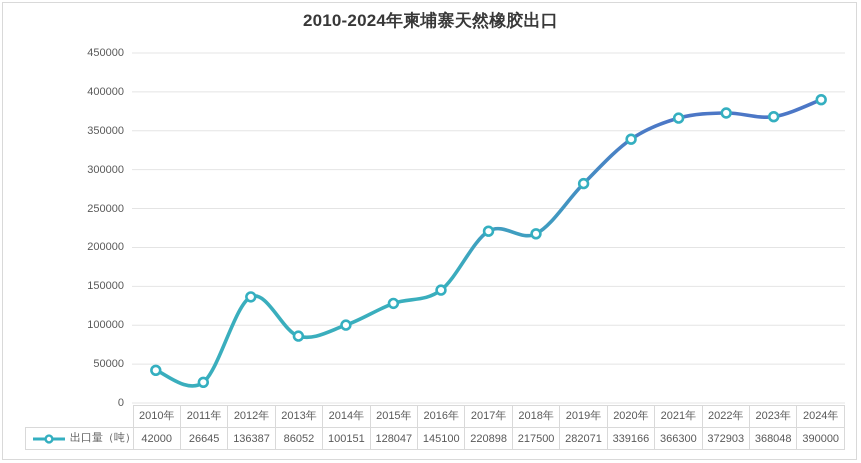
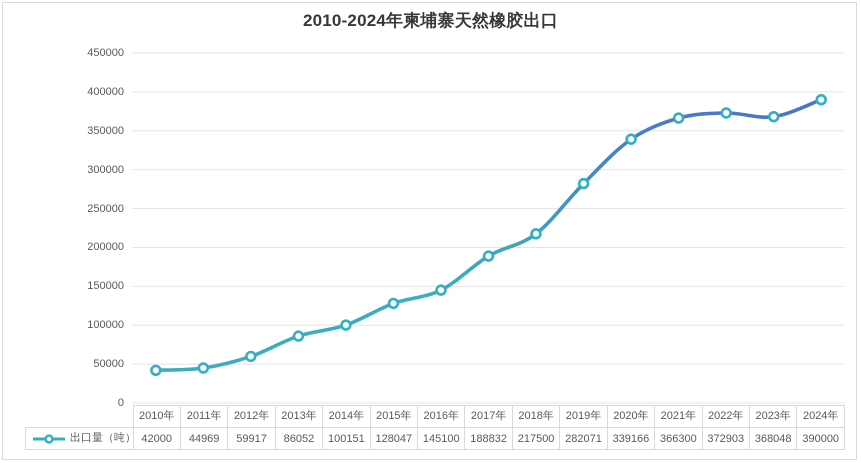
2011年: 26645 -> 44969
2012年: 136387 -> 59917
2017年: 220898 -> 188832
